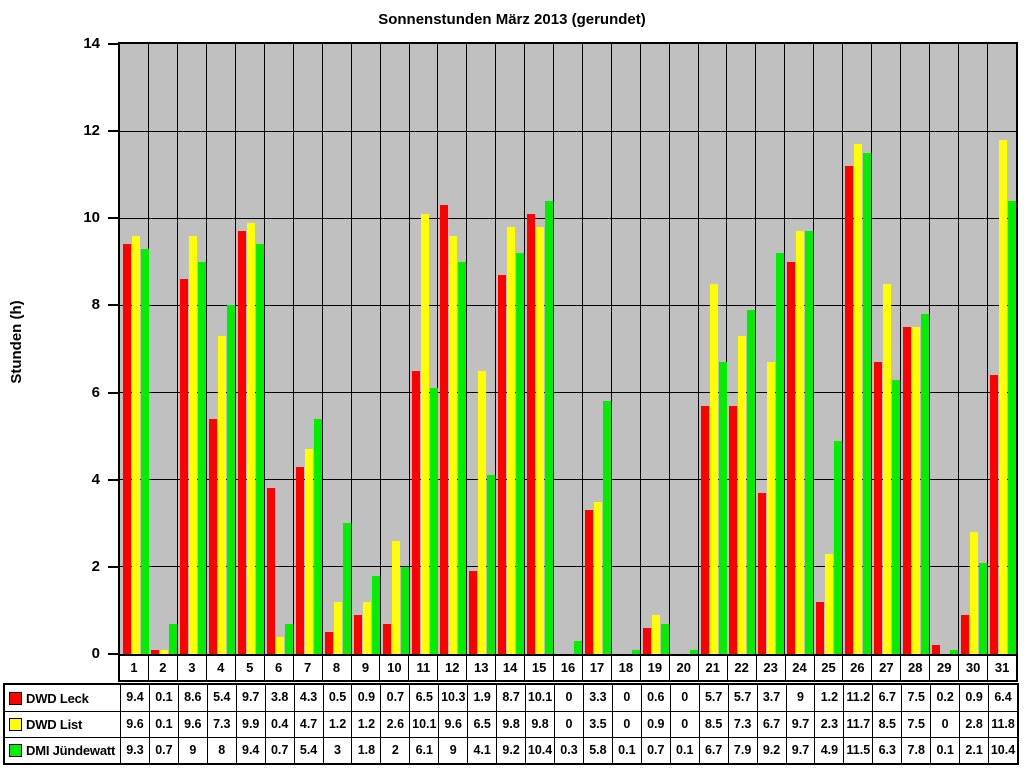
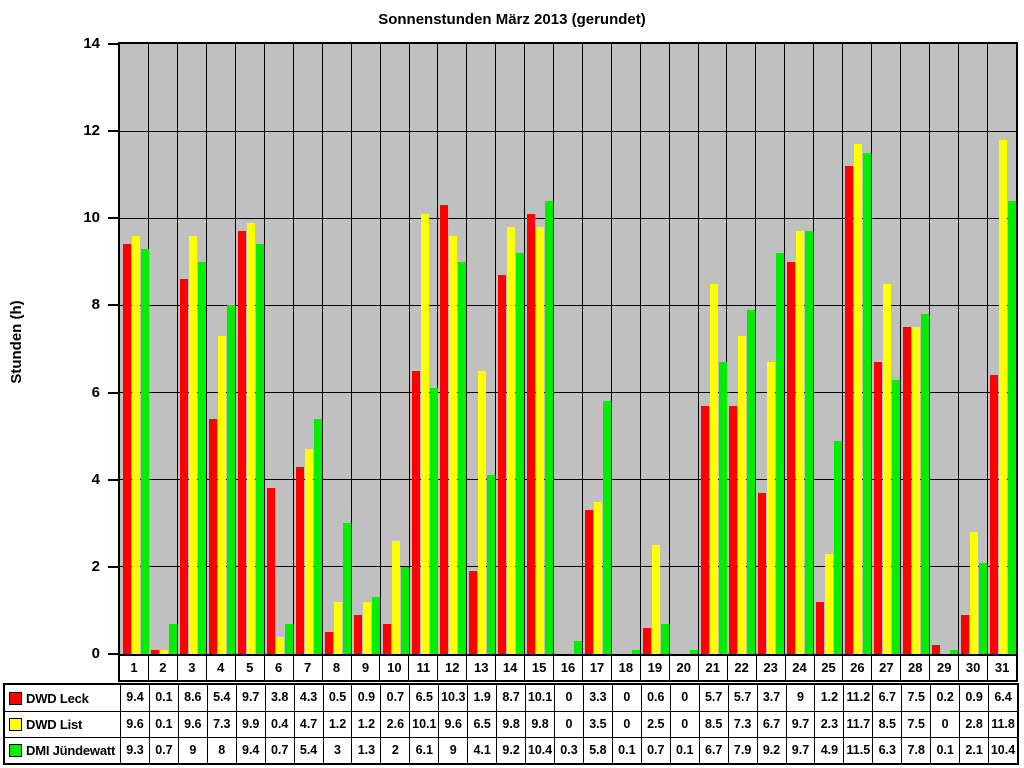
DMI Jündewatt/9: 1.8 -> 1.3
DWD List/19: 0.9 -> 2.5
